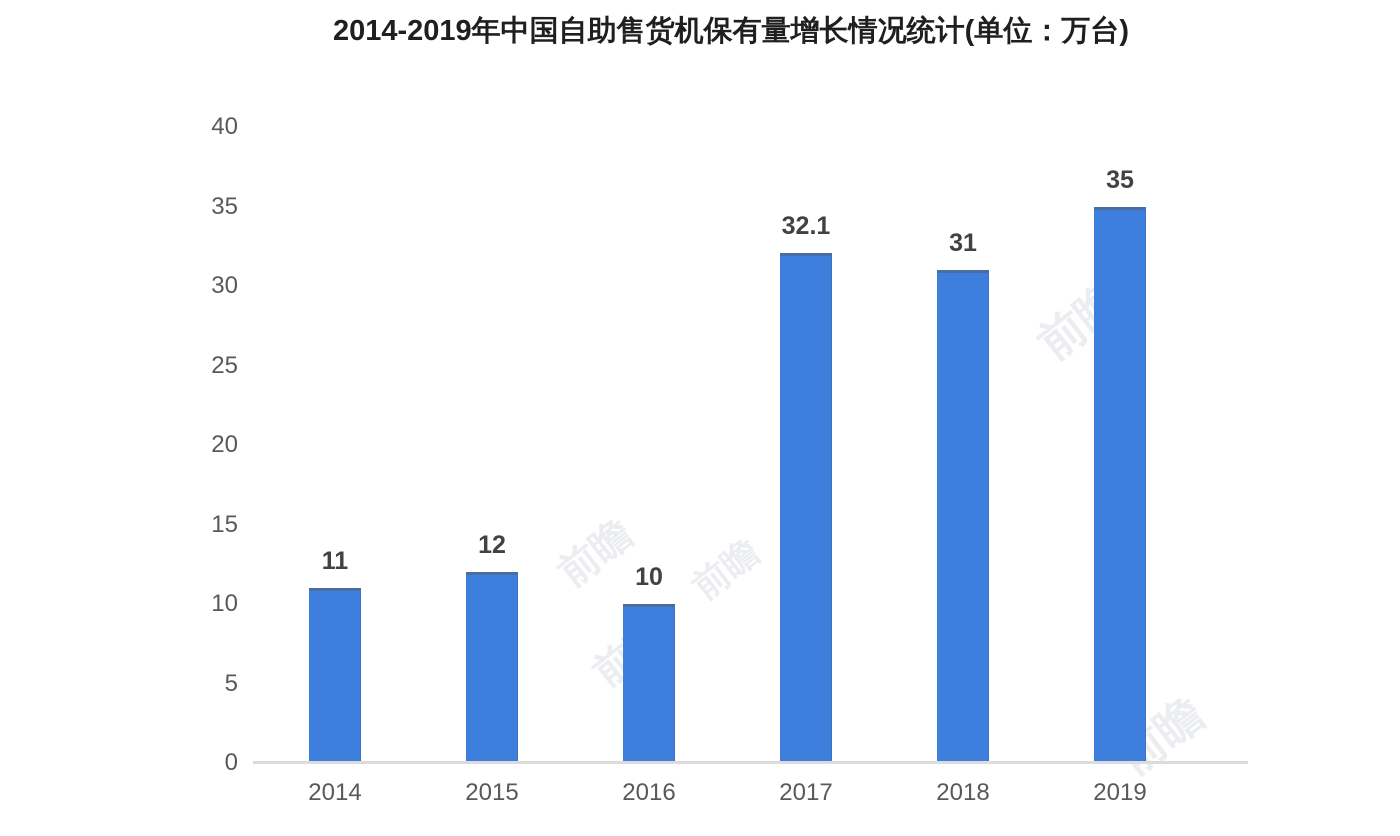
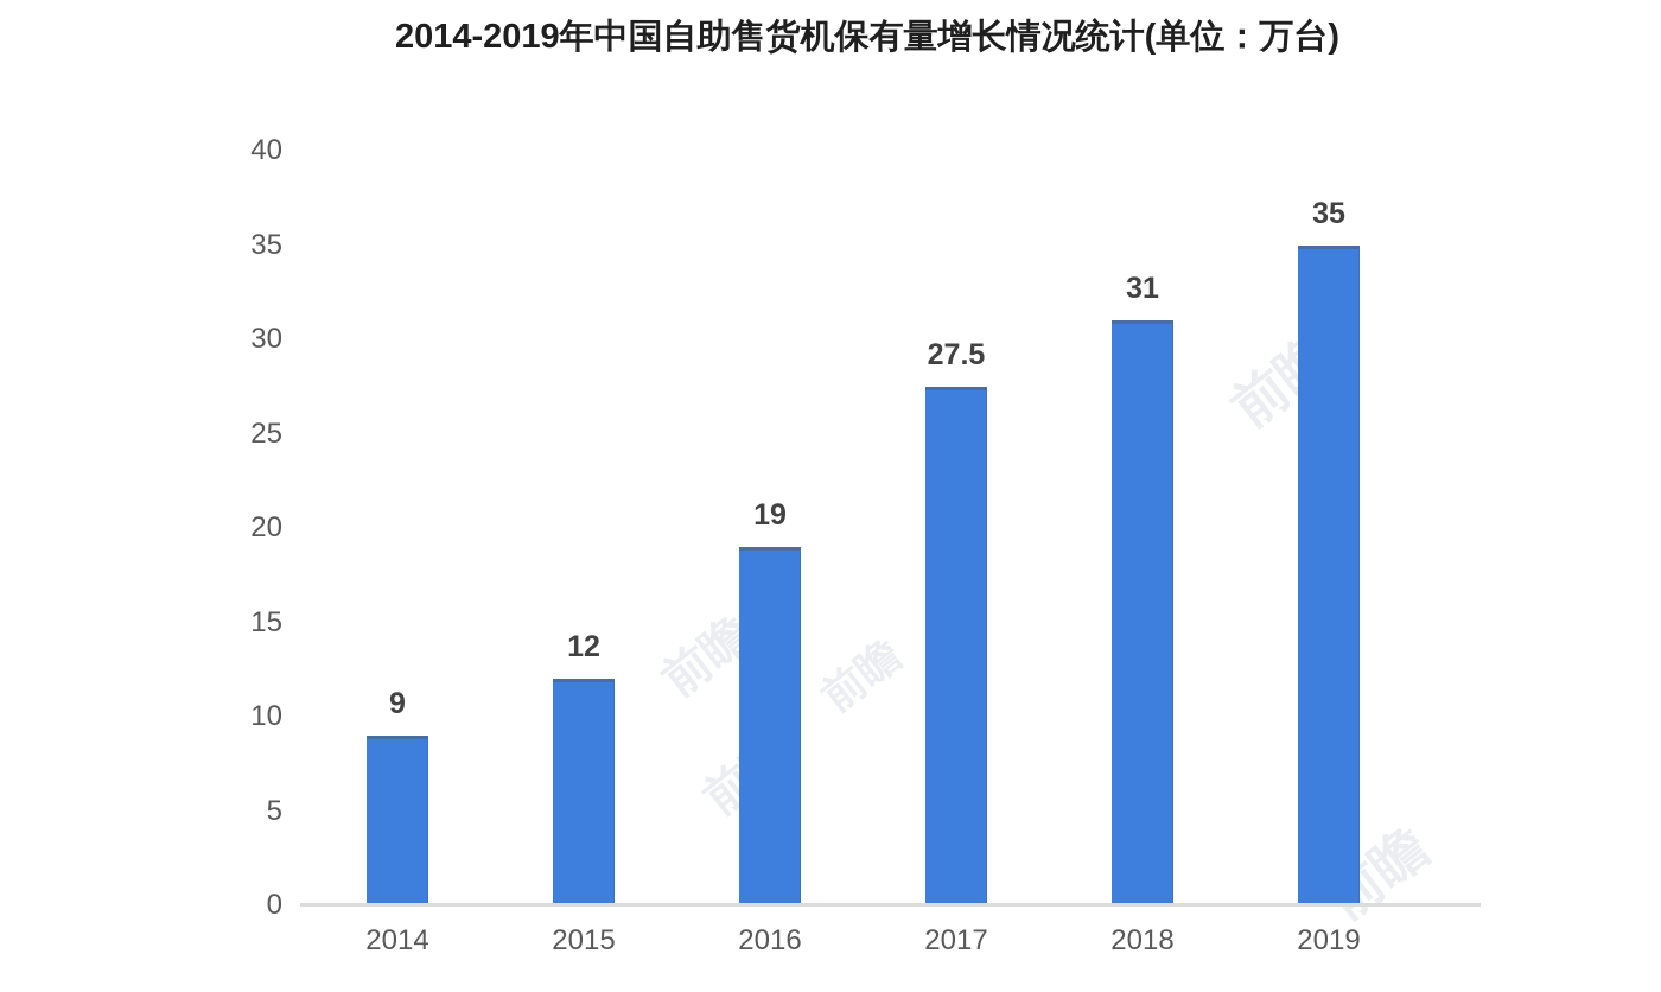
2014: 11 -> 9
2016: 10 -> 19
2017: 32.1 -> 27.5
